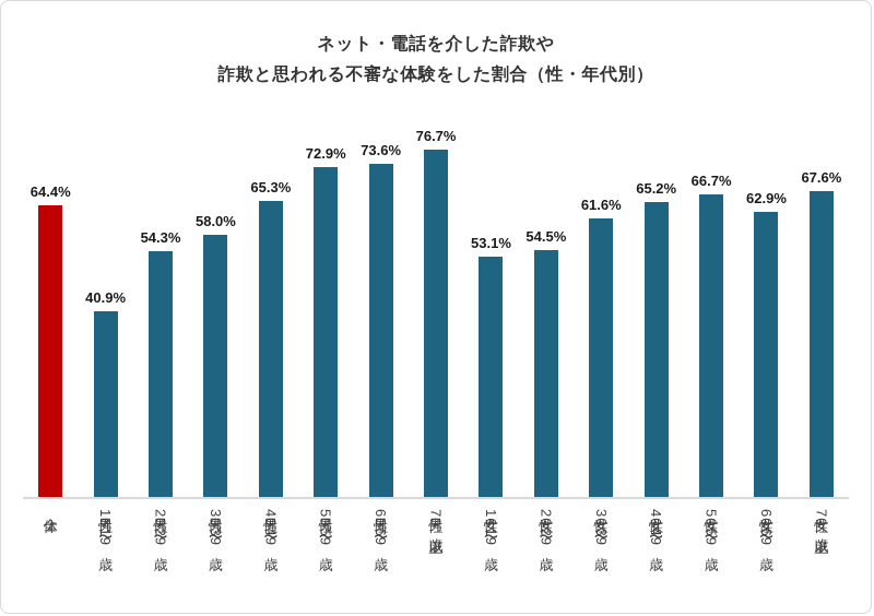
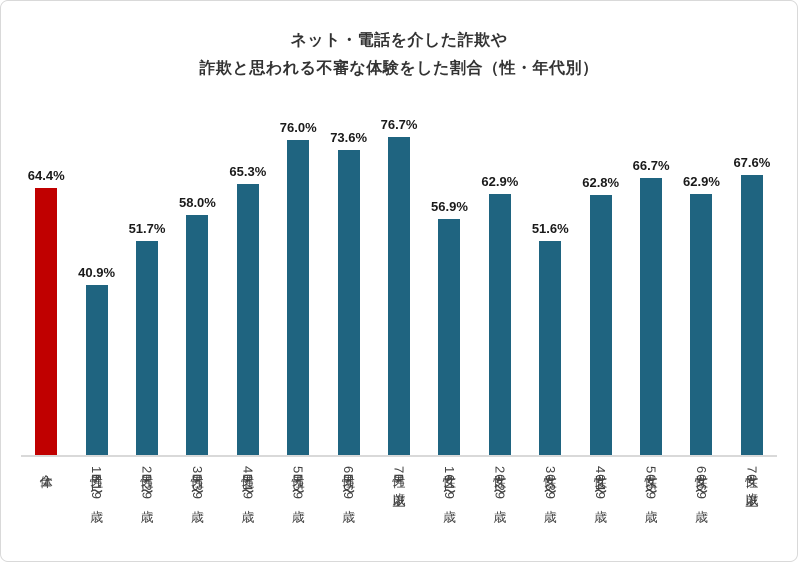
男性20〜29歳: 54.3% -> 51.7%
男性50〜59歳: 72.9% -> 76.0%
女性16〜19歳: 53.1% -> 56.9%
女性20〜29歳: 54.5% -> 62.9%
女性30〜39歳: 61.6% -> 51.6%
女性40〜49歳: 65.2% -> 62.8%
